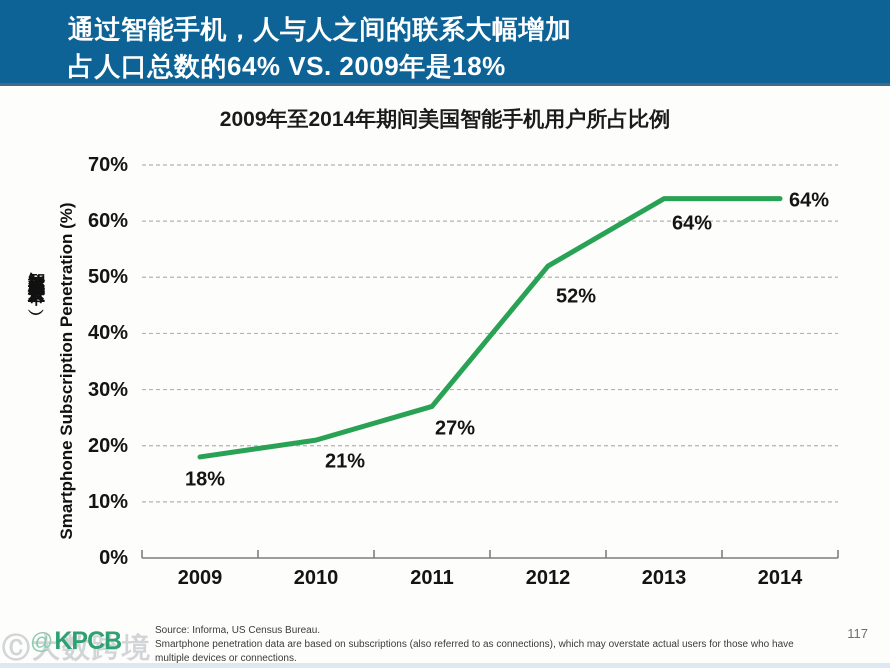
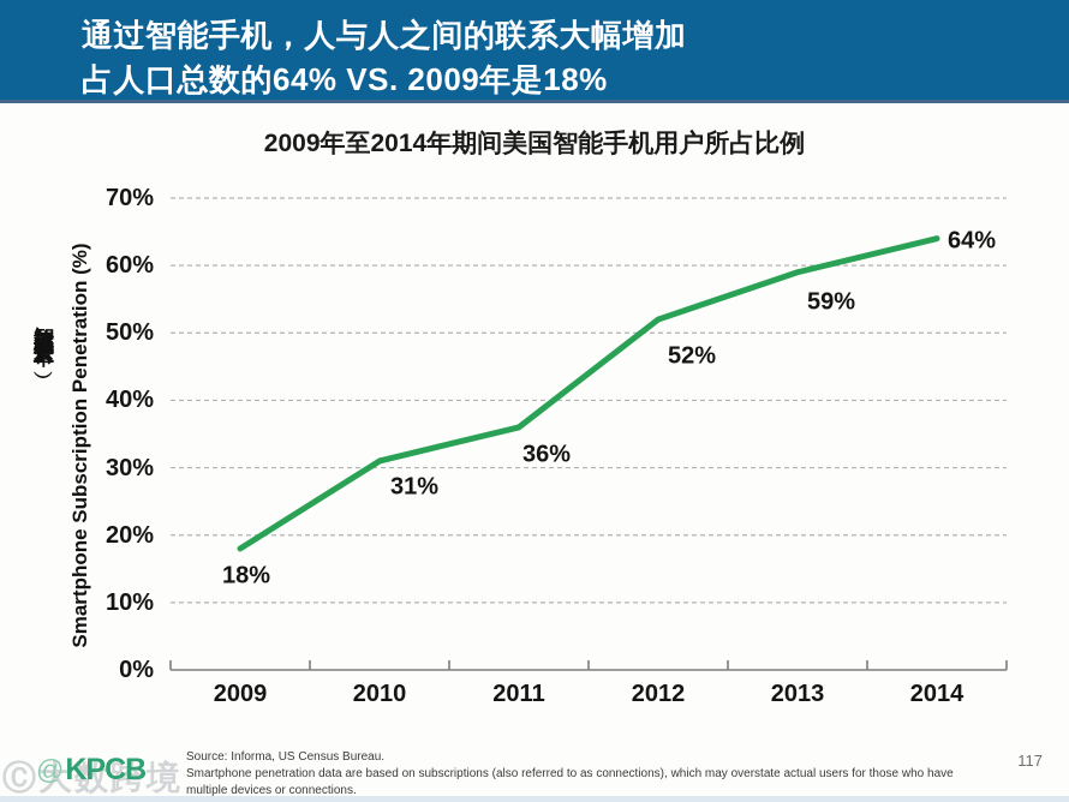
2010: 21% -> 31%
2011: 27% -> 36%
2013: 64% -> 59%
